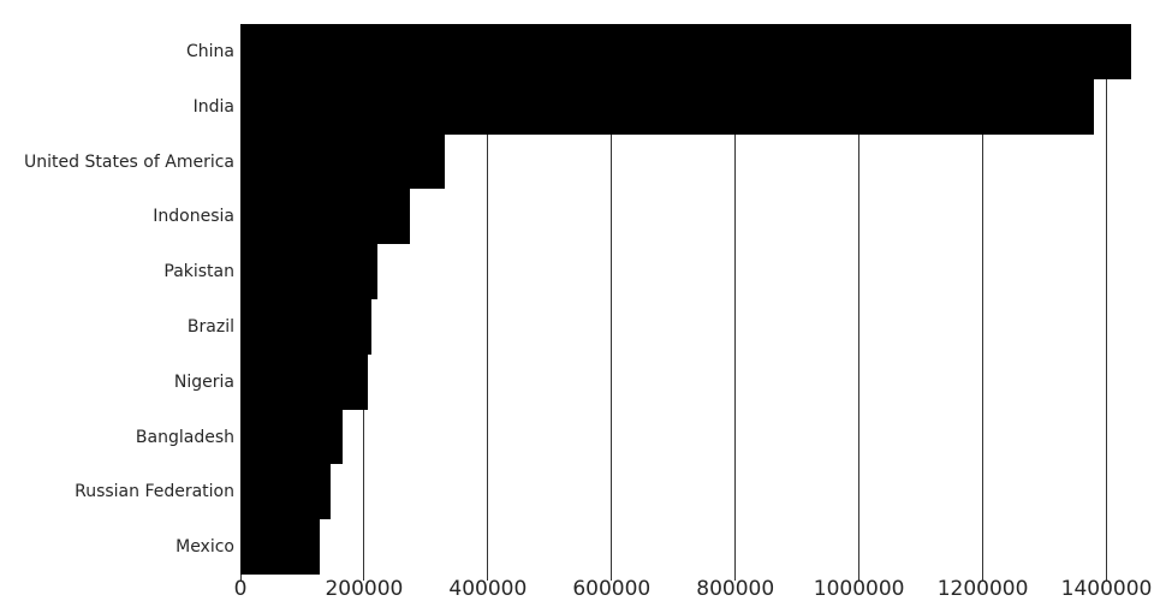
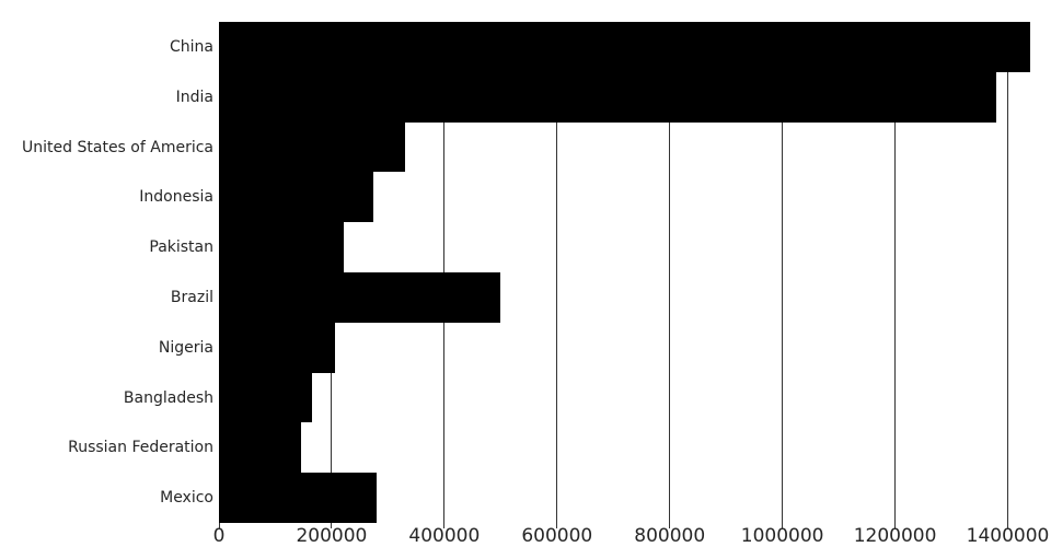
Brazil: 210000 -> 500000
Mexico: 130000 -> 280000
